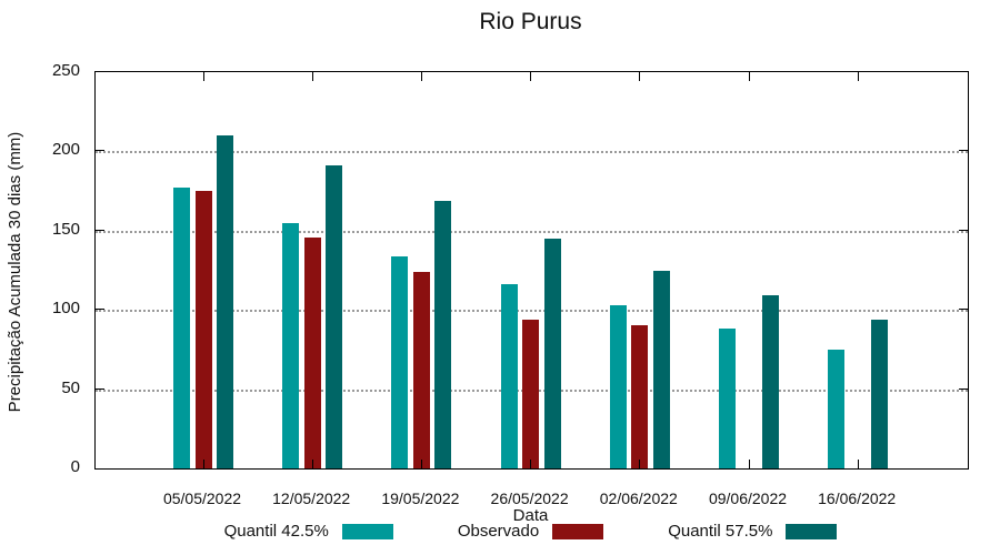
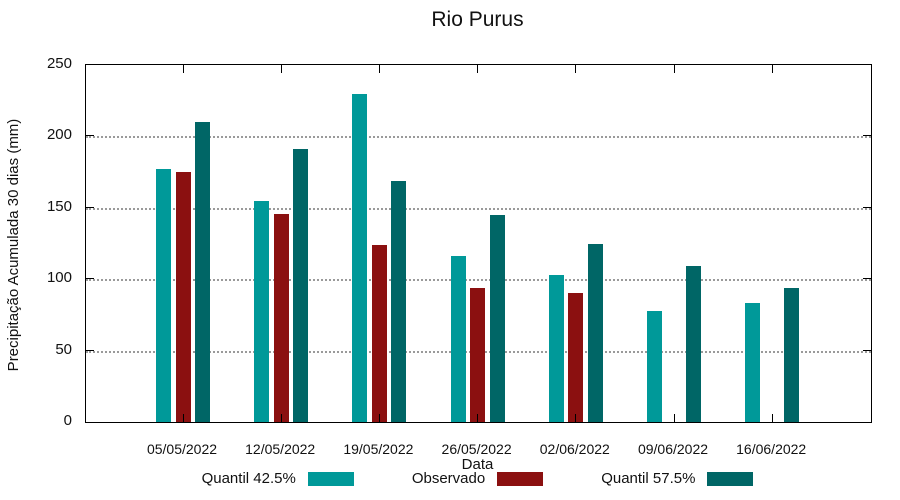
Quantil 42.5%/19/05/2022: 134 -> 230
Quantil 42.5%/09/06/2022: 88 -> 78
Quantil 42.5%/16/06/2022: 75 -> 83
